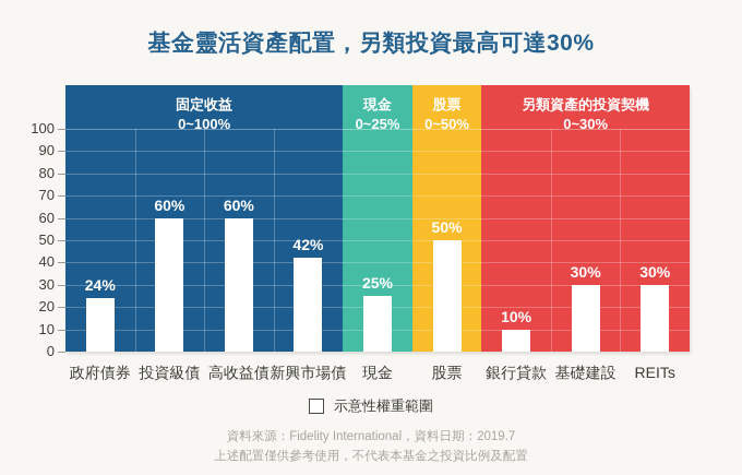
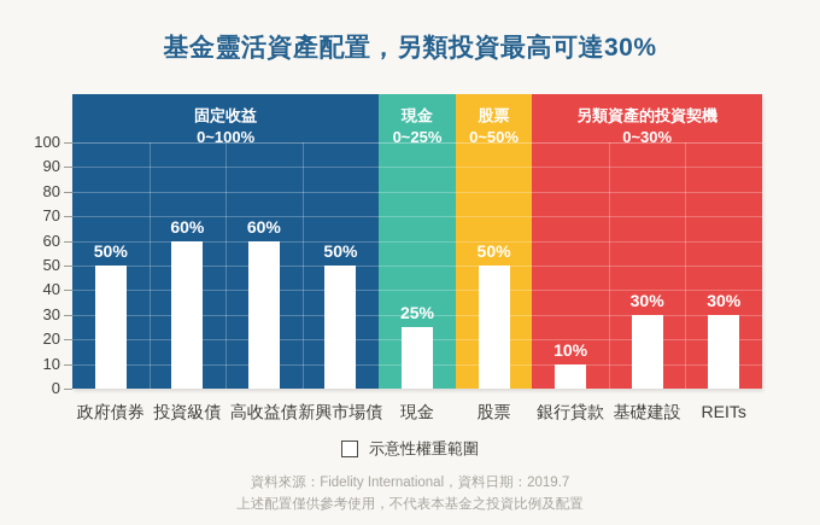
政府債券: 24% -> 50%
新興市場債: 42% -> 50%
